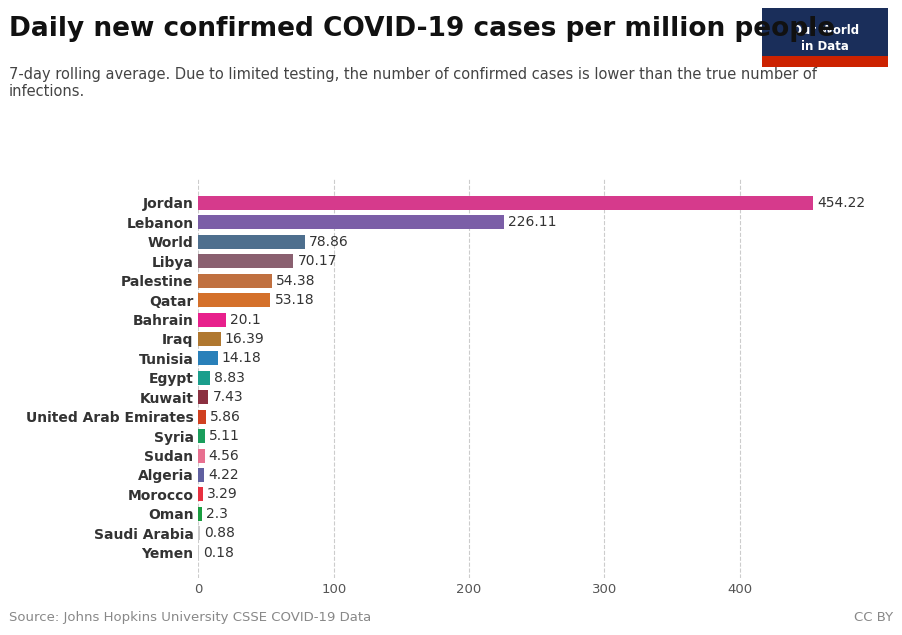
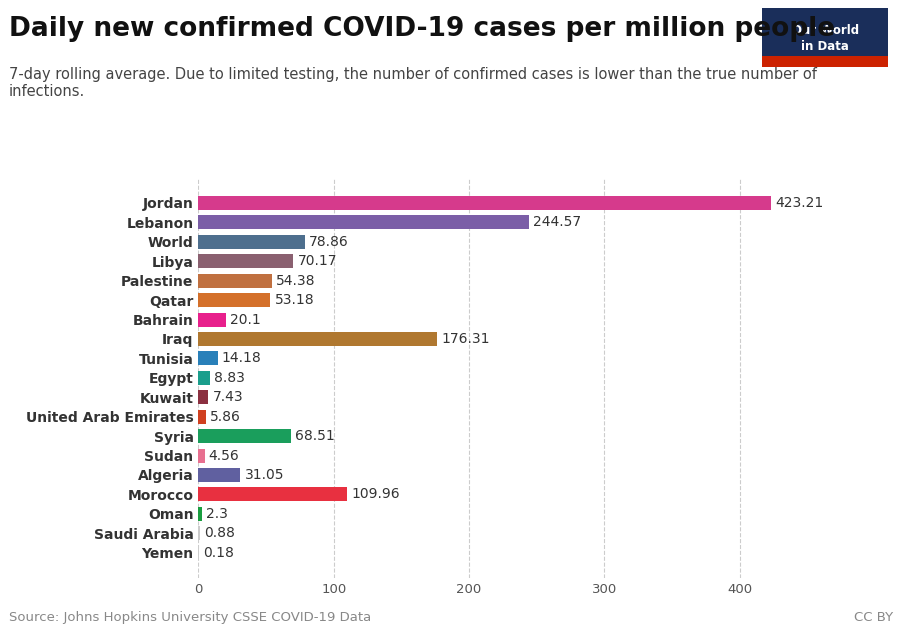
Jordan: 454.22 -> 423.21
Lebanon: 226.11 -> 244.57
Iraq: 16.39 -> 176.31
Syria: 5.11 -> 68.51
Algeria: 4.22 -> 31.05
Morocco: 3.29 -> 109.96
